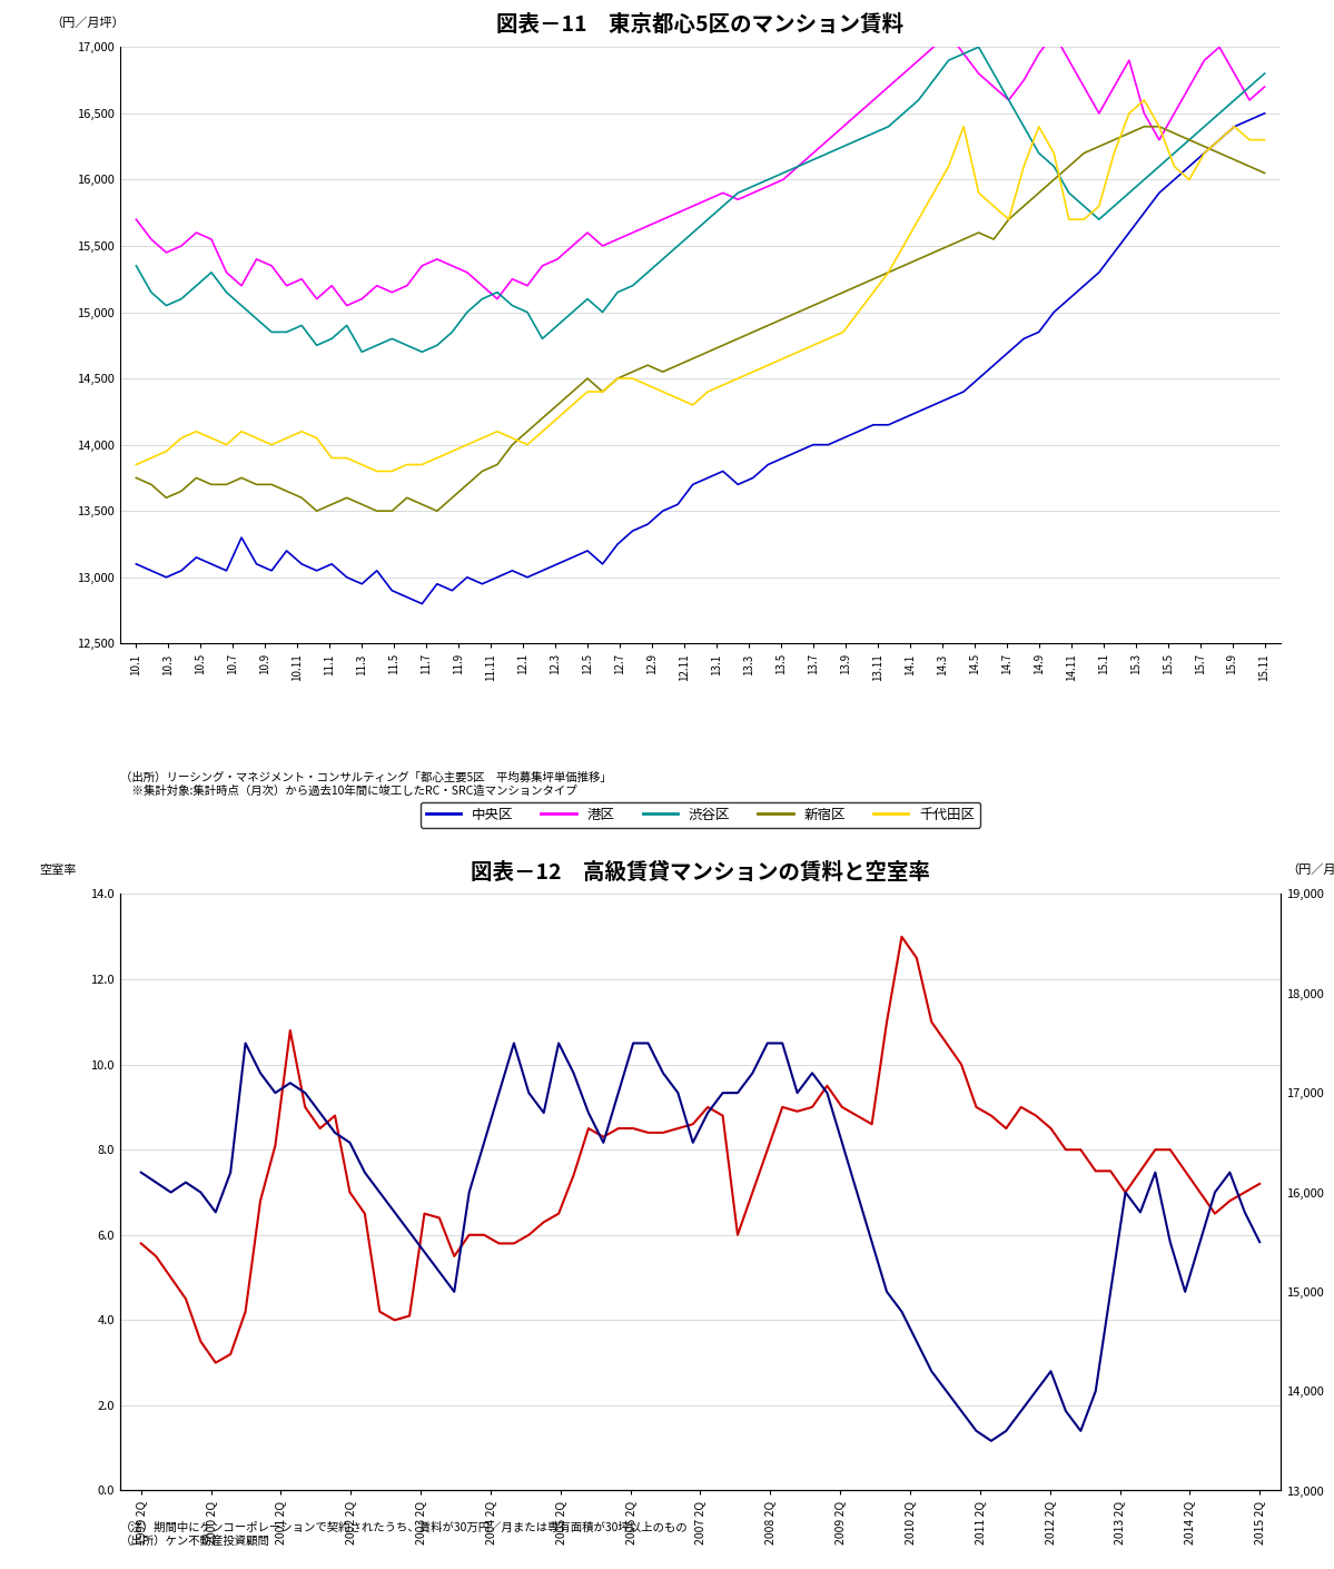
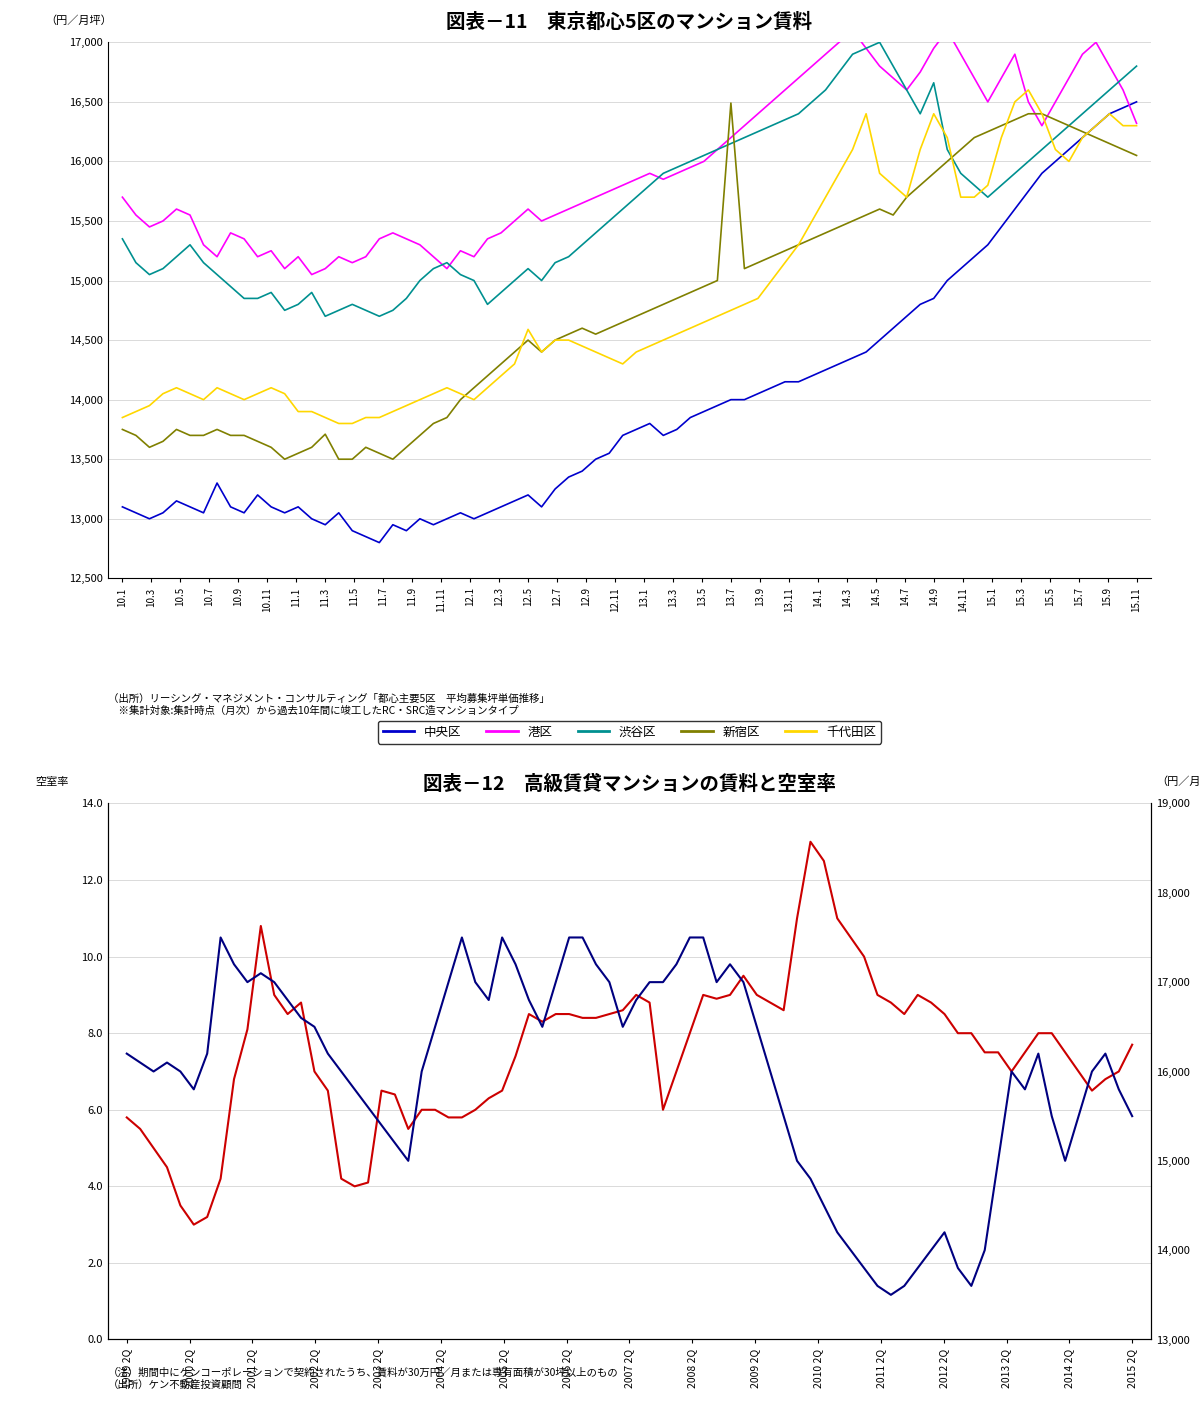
図表－11 東京都心5区のマンション賃料/新宿区/11.3: 13,550 -> 13,710
図表－11 東京都心5区のマンション賃料/千代田区/12.5: 14,400 -> 14,590
図表－11 東京都心5区のマンション賃料/新宿区/13.7: 15,050 -> 16,490
図表－11 東京都心5区のマンション賃料/渋谷区/14.9: 16,200 -> 16,660
図表－11 東京都心5区のマンション賃料/港区/15.11: 16,700 -> 16,320
図表－12 高級賃貸マンションの賃料と空室率/空室率/2015 2Q: 7.2 -> 7.7
